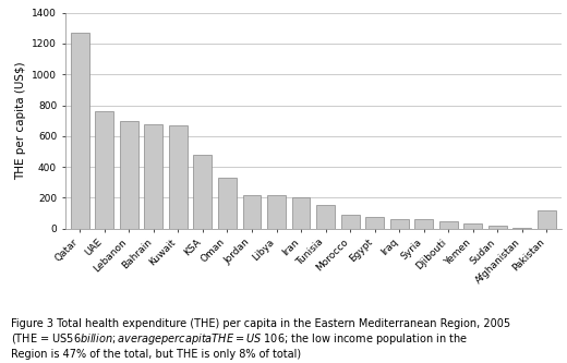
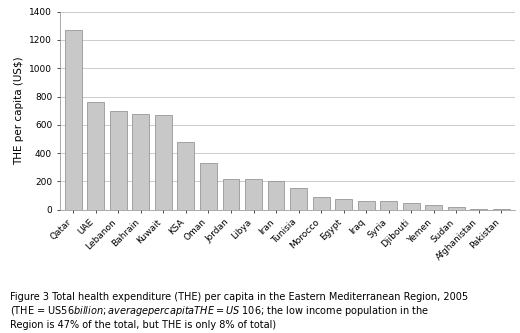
Pakistan: 120 -> 0
